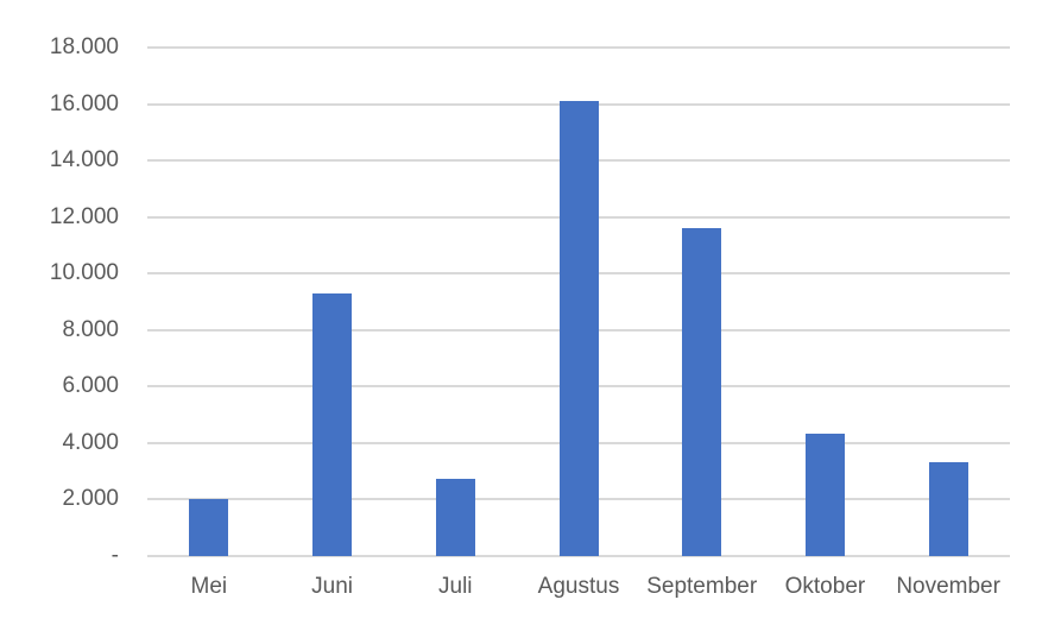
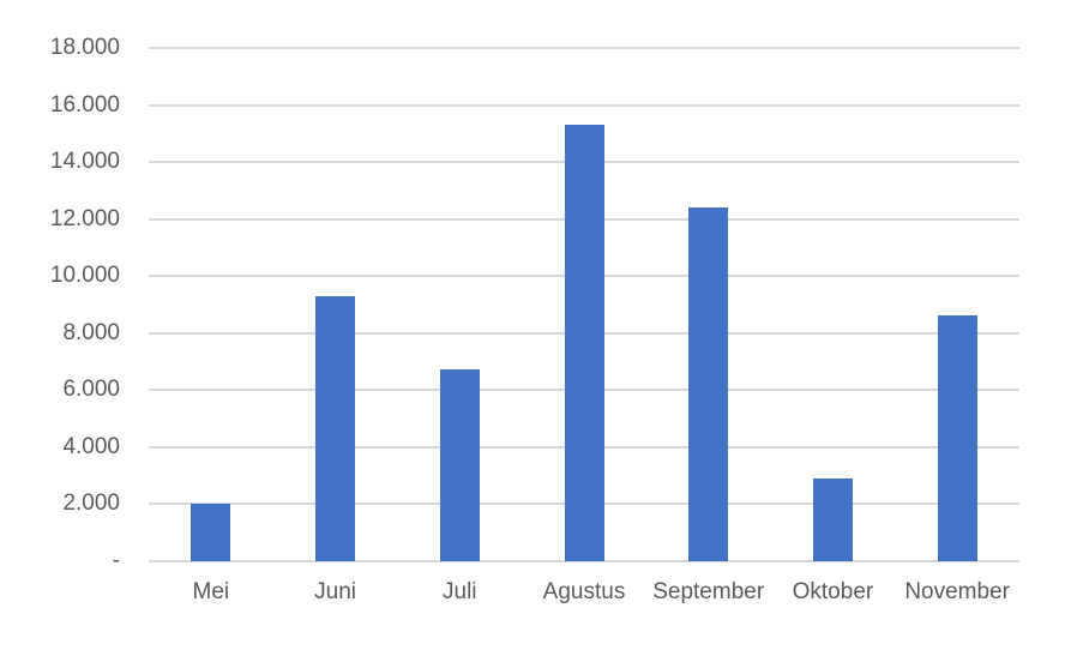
Juli: 2700 -> 6700
Agustus: 16100 -> 15300
September: 11600 -> 12400
Oktober: 4300 -> 2900
November: 3300 -> 8600
